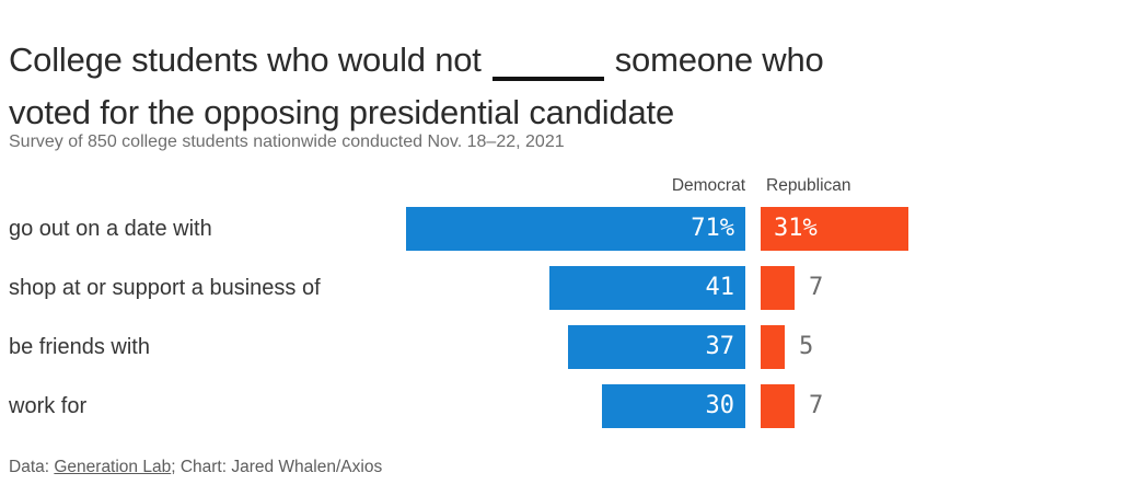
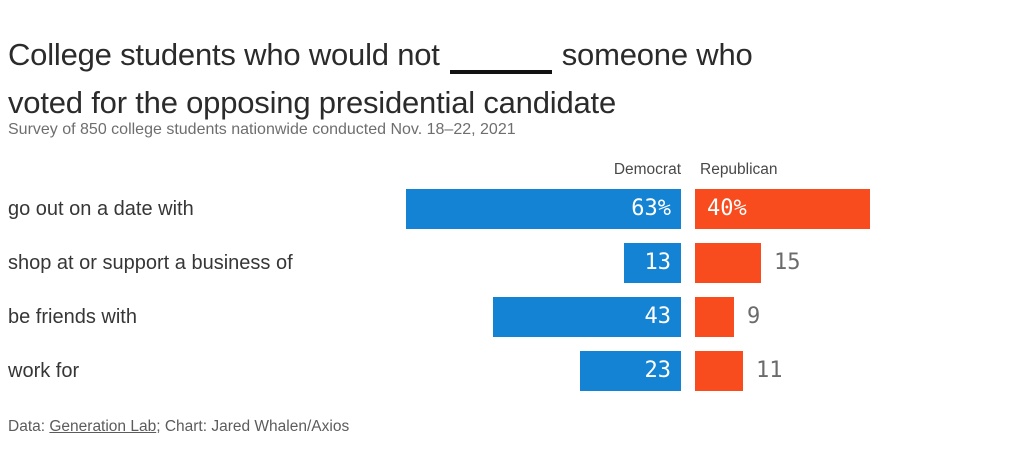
Democrat/go out on a date with: 71% -> 63%
Republican/go out on a date with: 31% -> 40%
Democrat/shop at or support a business of: 41 -> 13
Republican/shop at or support a business of: 7 -> 15
Democrat/be friends with: 37 -> 43
Republican/be friends with: 5 -> 9
Democrat/work for: 30 -> 23
Republican/work for: 7 -> 11
